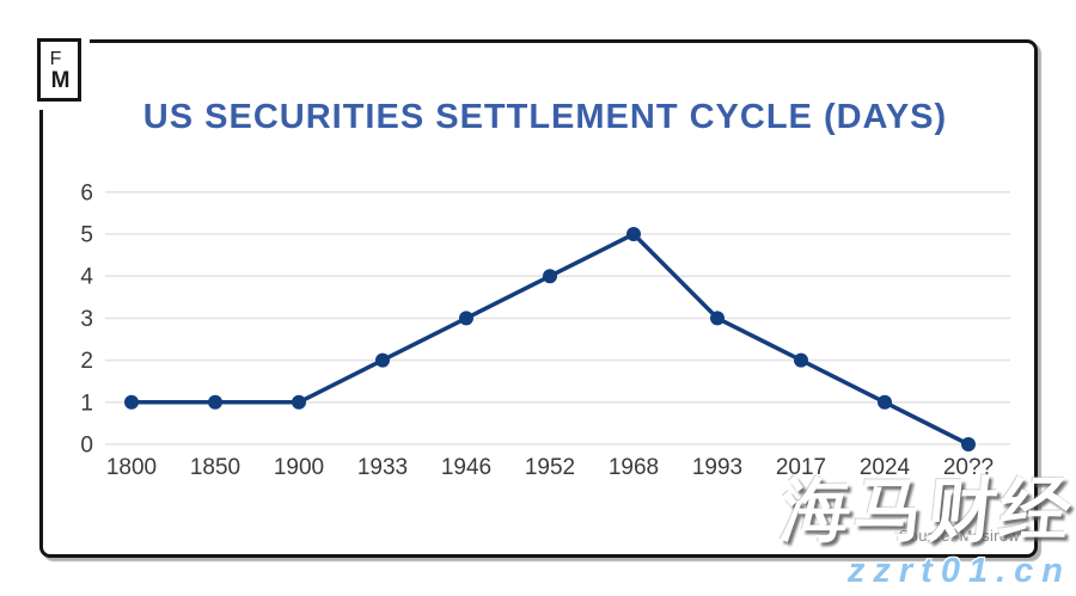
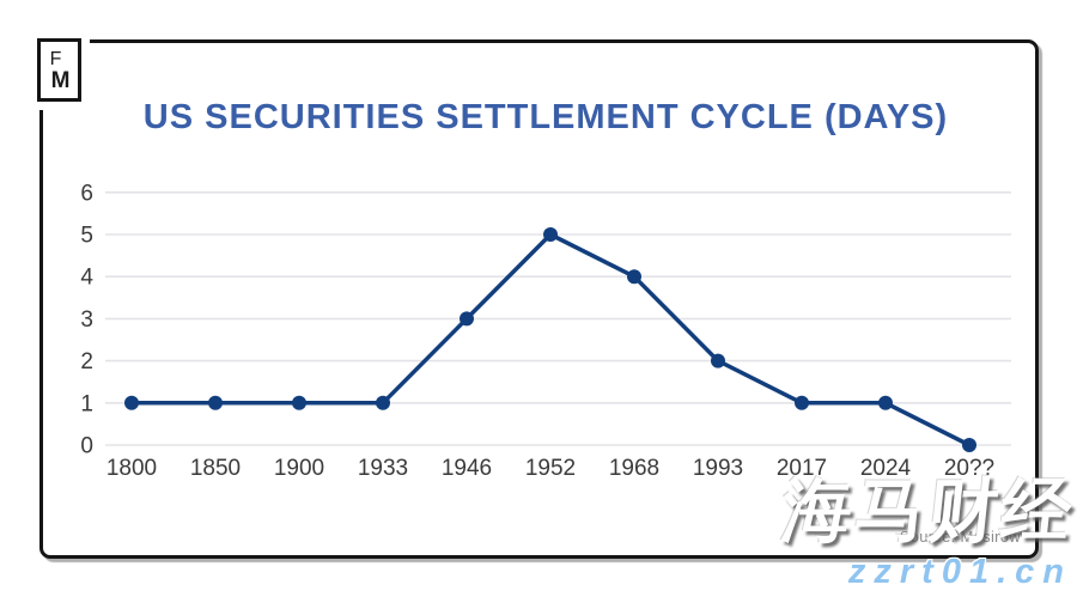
1933: 2 -> 1
1952: 4 -> 5
1968: 5 -> 4
1993: 3 -> 2
2017: 2 -> 1
